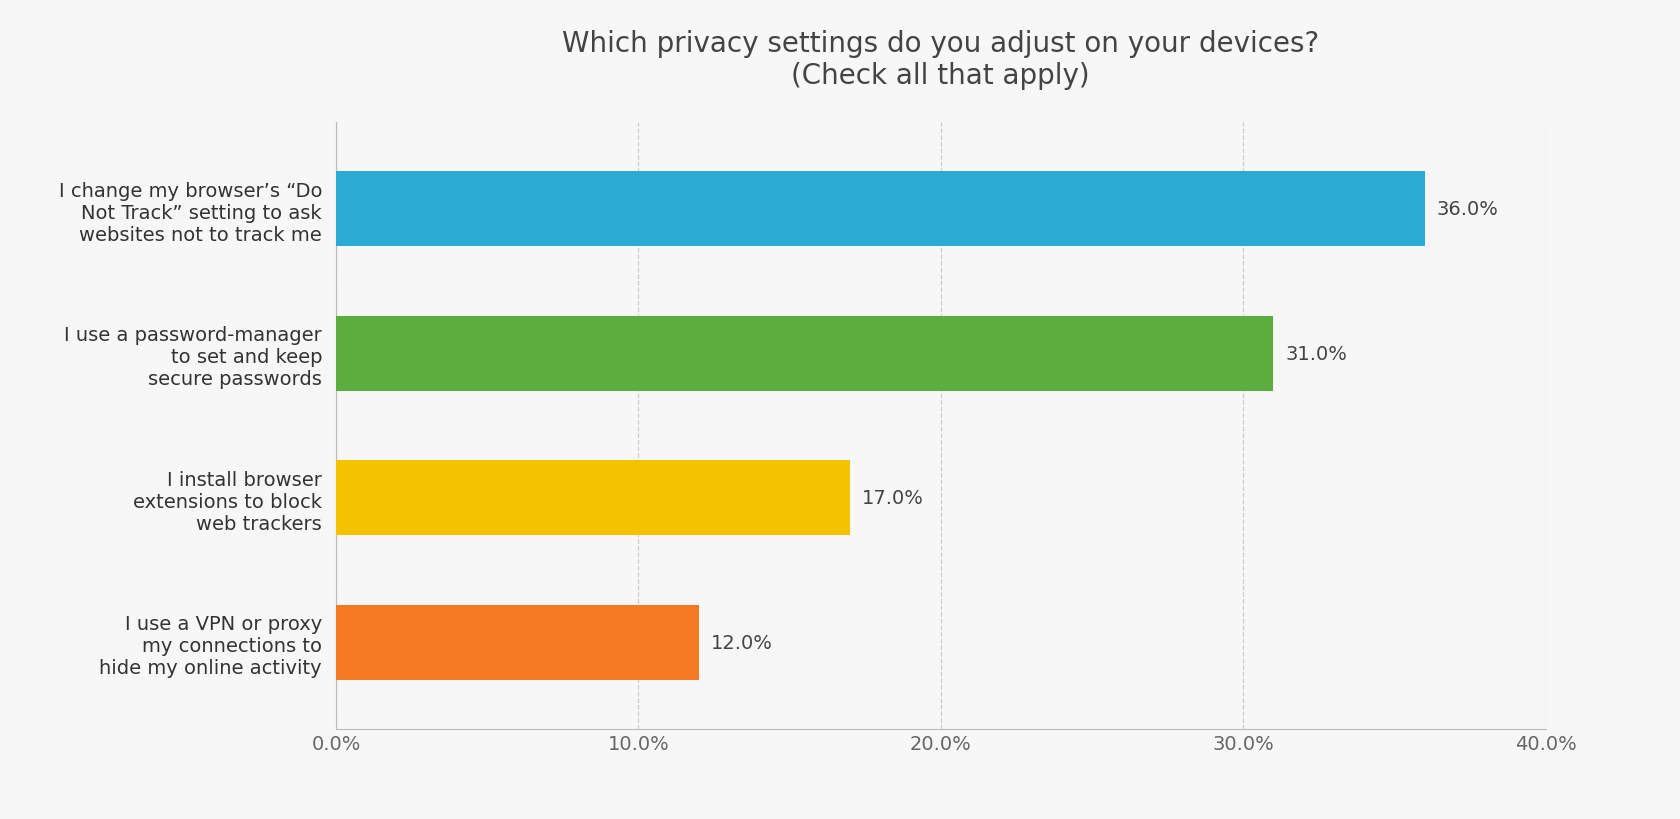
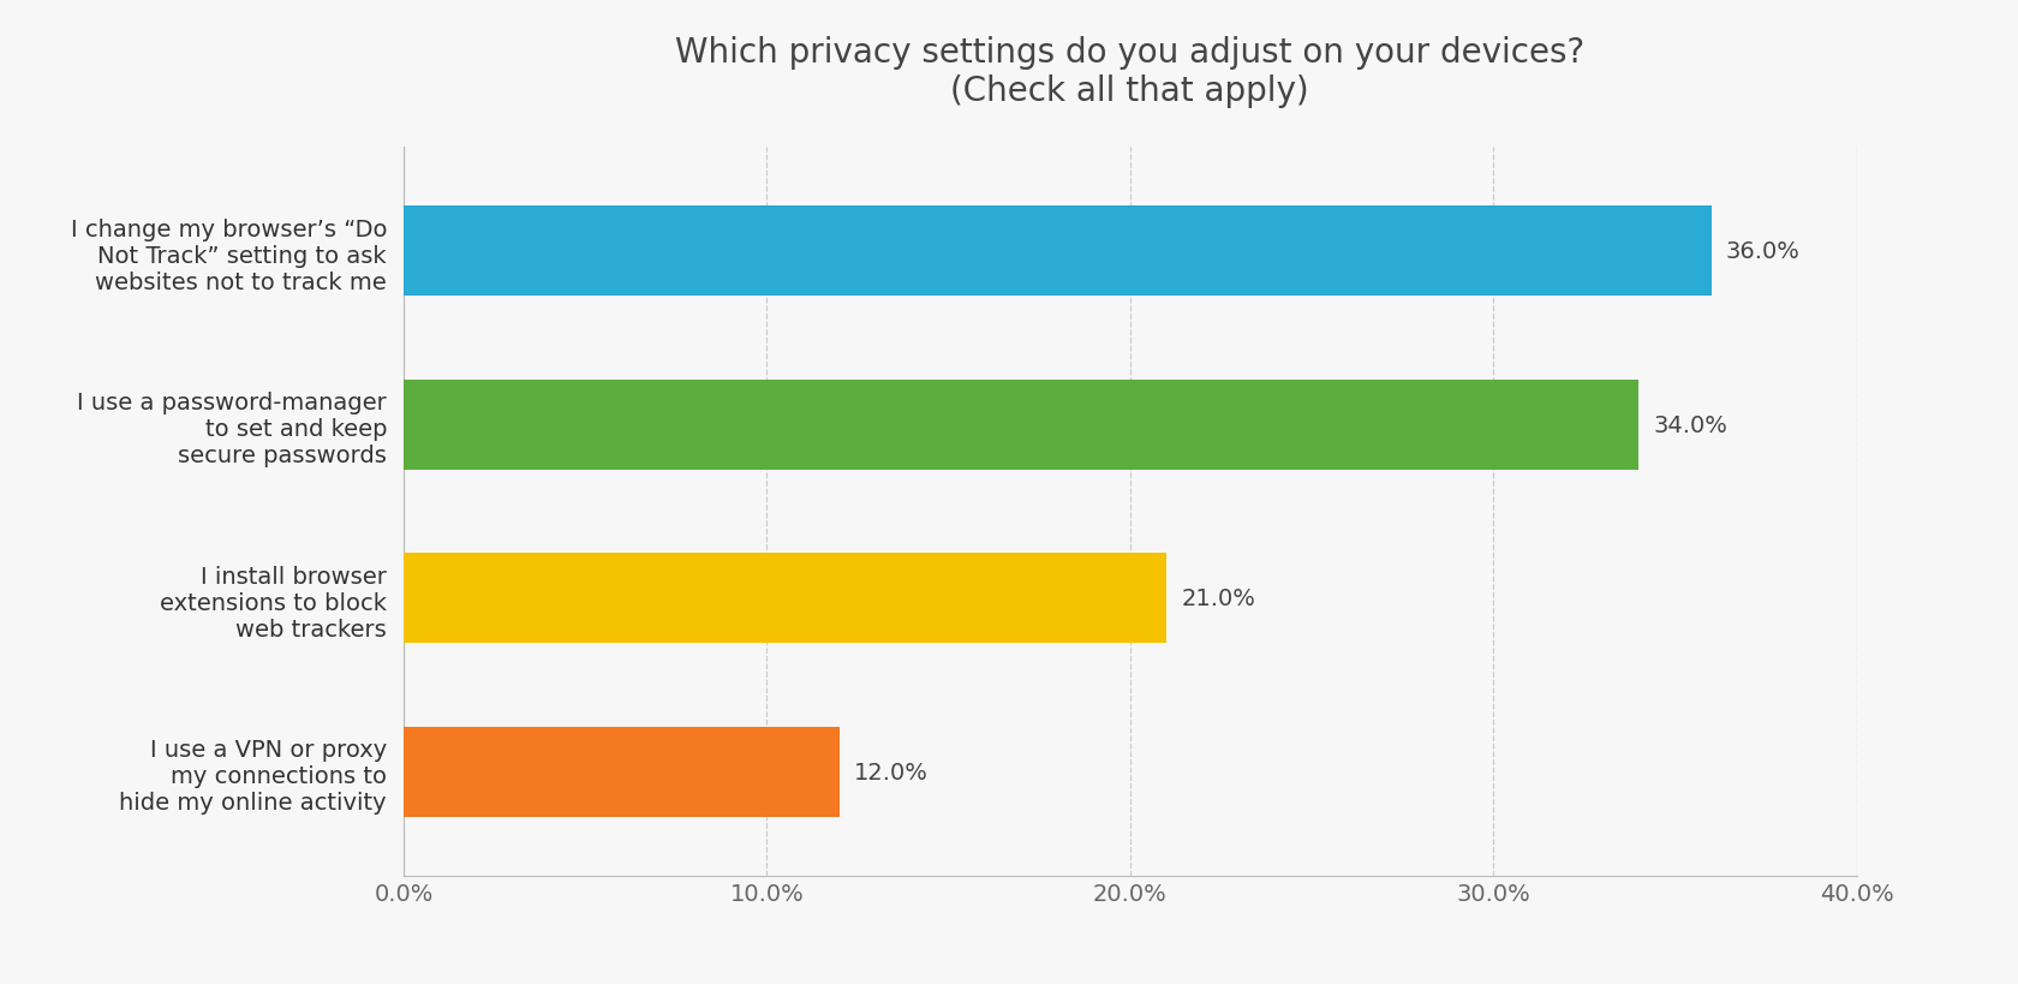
I use a password-manager to set and keep secure passwords: 31.0% -> 34.0%
I install browser extensions to block web trackers: 17.0% -> 21.0%
